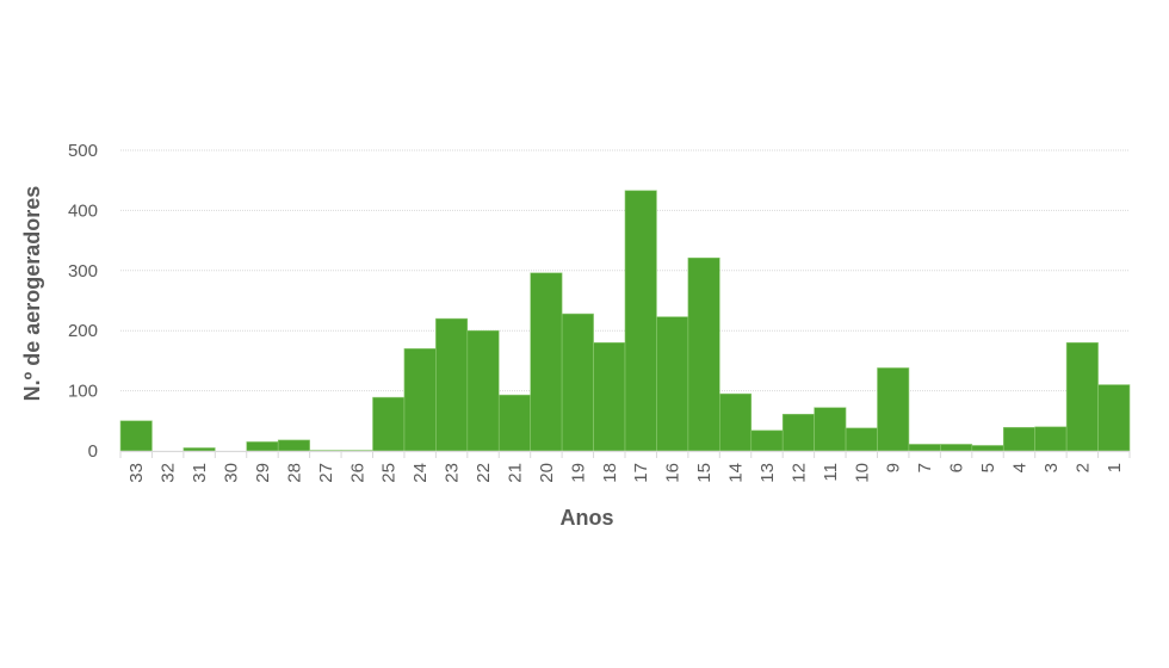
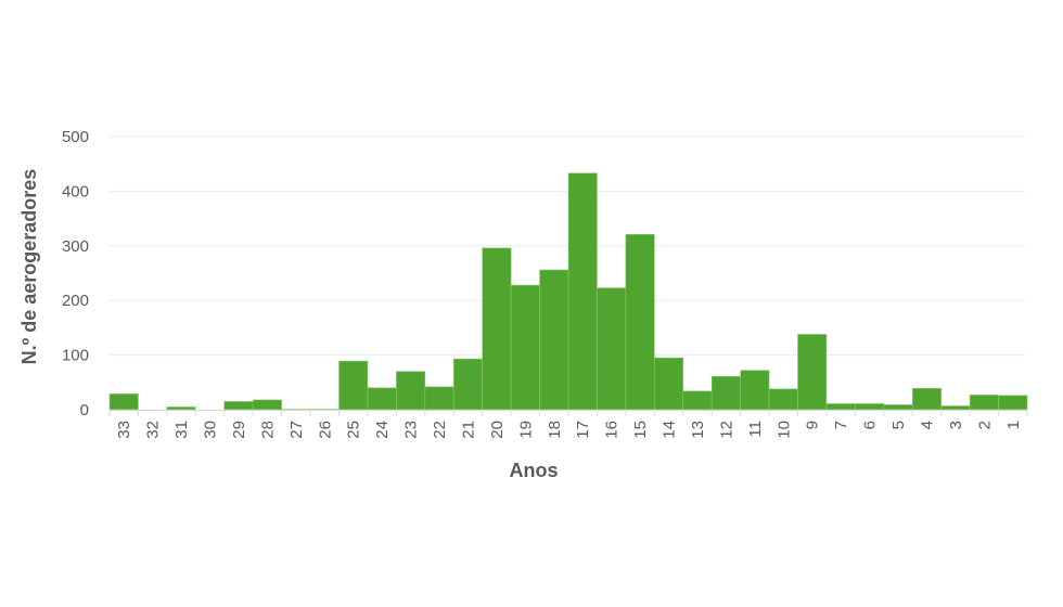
33: 50 -> 30
24: 170 -> 40
23: 220 -> 70
22: 200 -> 40
18: 180 -> 260
3: 40 -> 10
2: 180 -> 30
1: 110 -> 30
